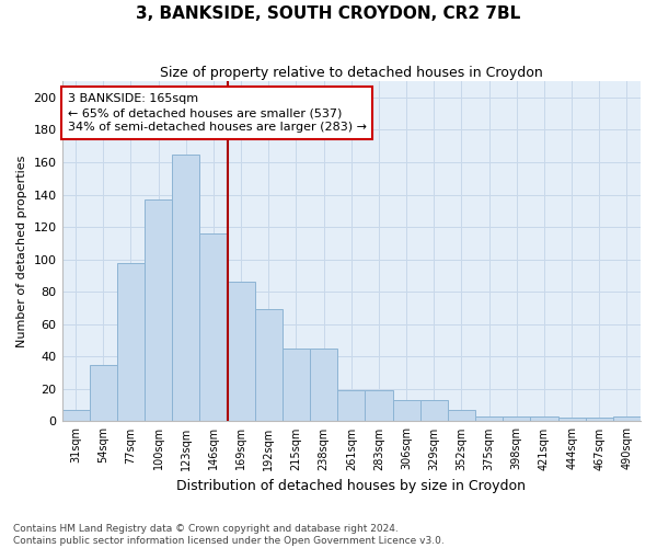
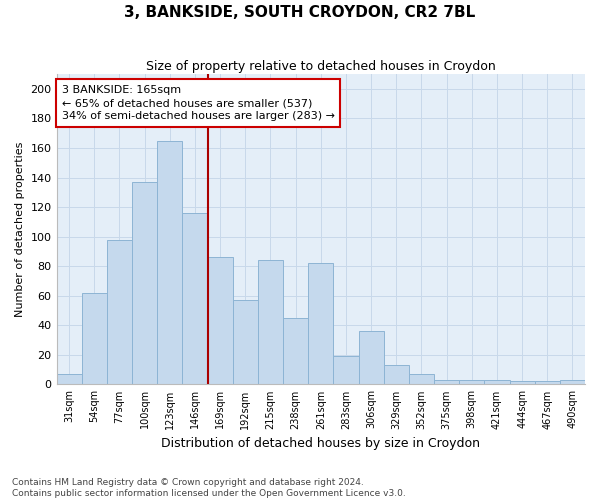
54sqm: 35 -> 62
192sqm: 69 -> 57
215sqm: 45 -> 84
261sqm: 19 -> 82
306sqm: 13 -> 36
